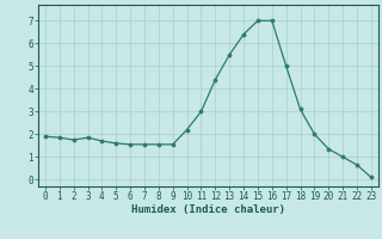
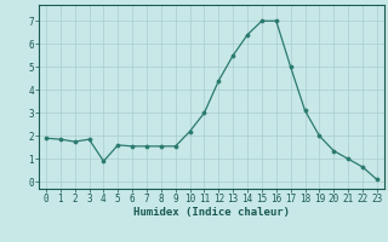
4: 1.7 -> 0.9
